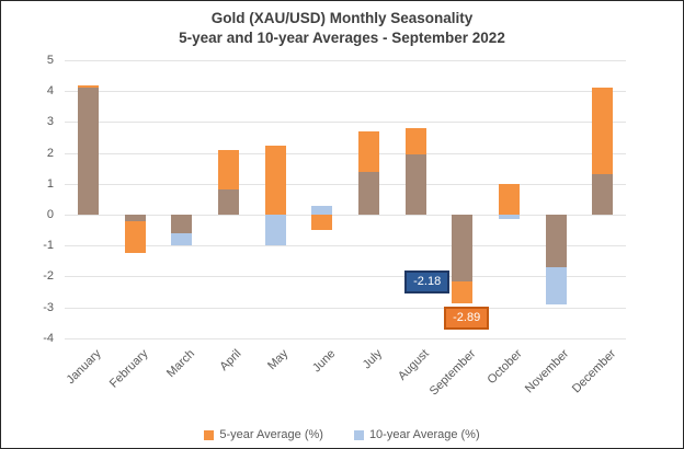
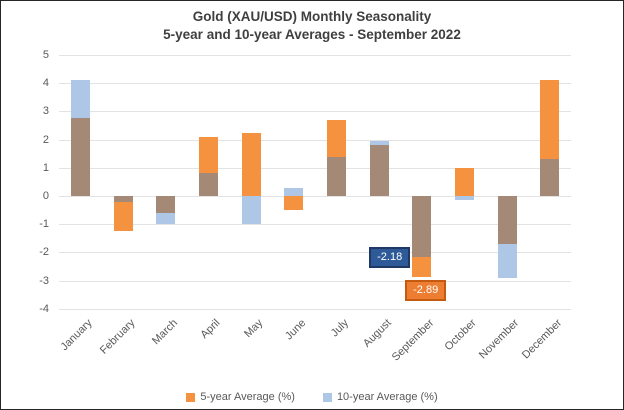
5-year Average (%)/January: 4.2 -> 2.8
5-year Average (%)/August: 2.8 -> 1.8
